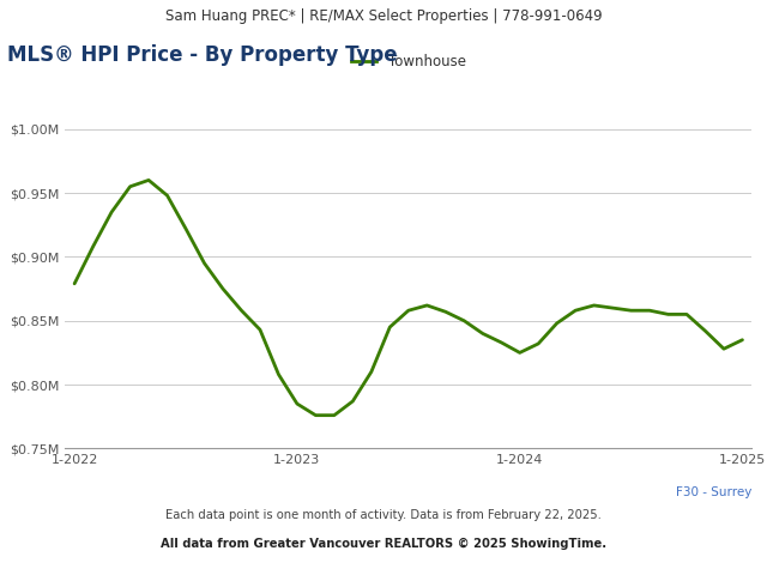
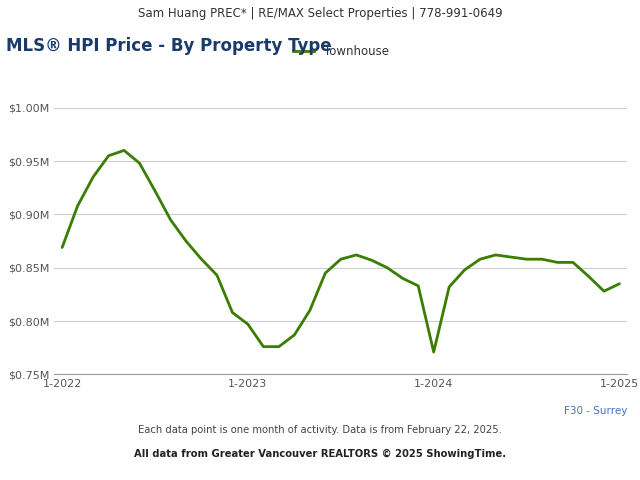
1-2022: $0.879M -> $0.869M
1-2023: $0.785M -> $0.797M
1-2024: $0.825M -> $0.771M
